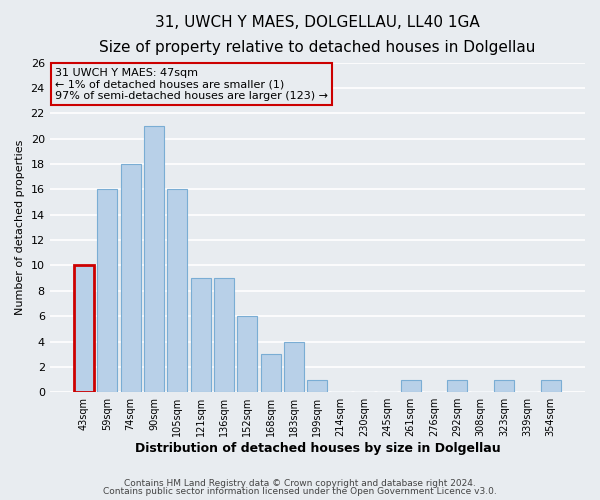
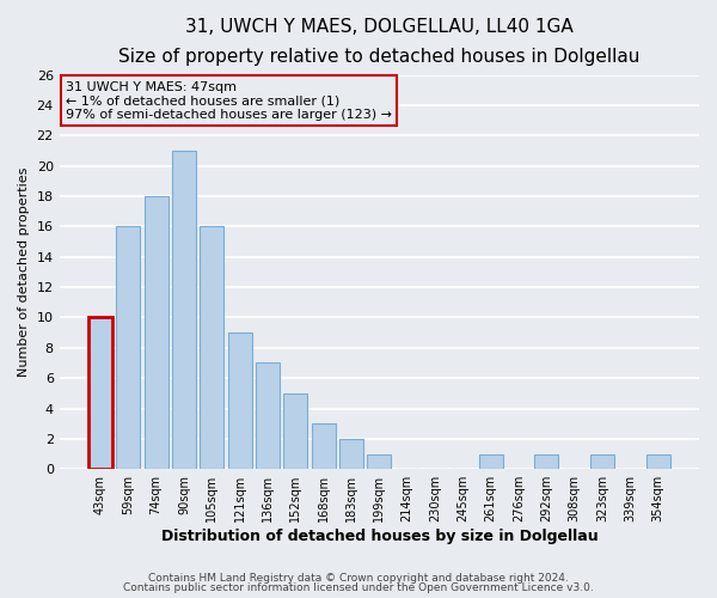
136sqm: 9 -> 7
152sqm: 6 -> 5
183sqm: 4 -> 2
